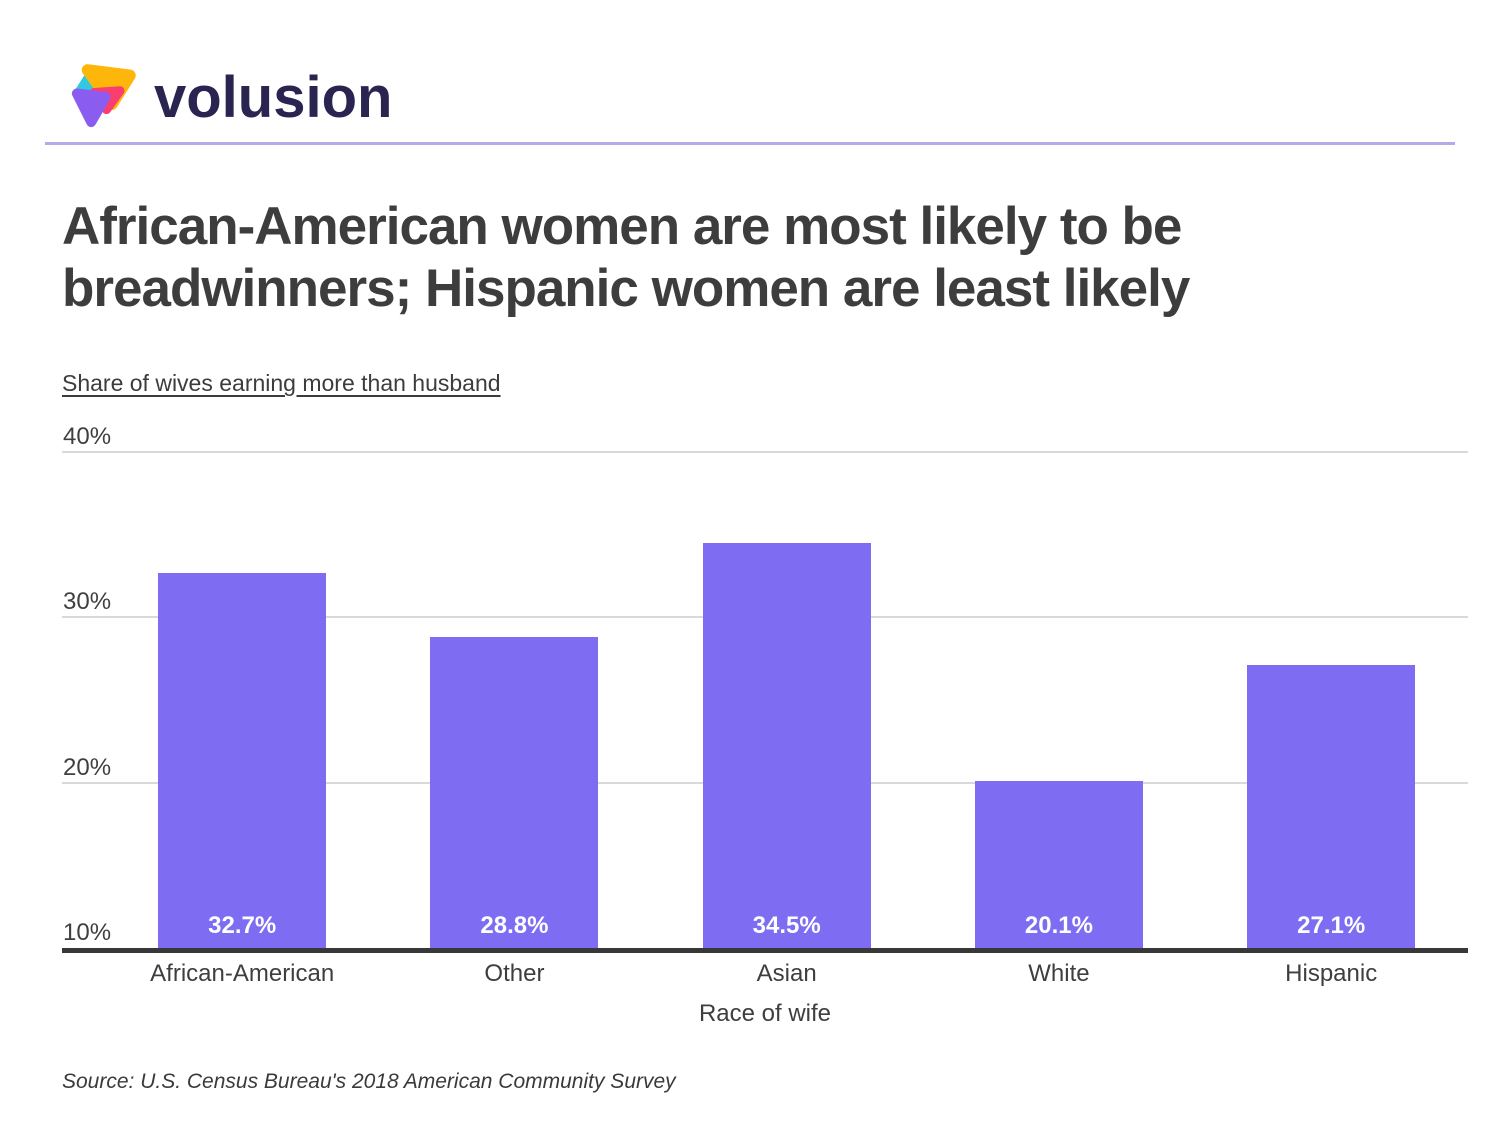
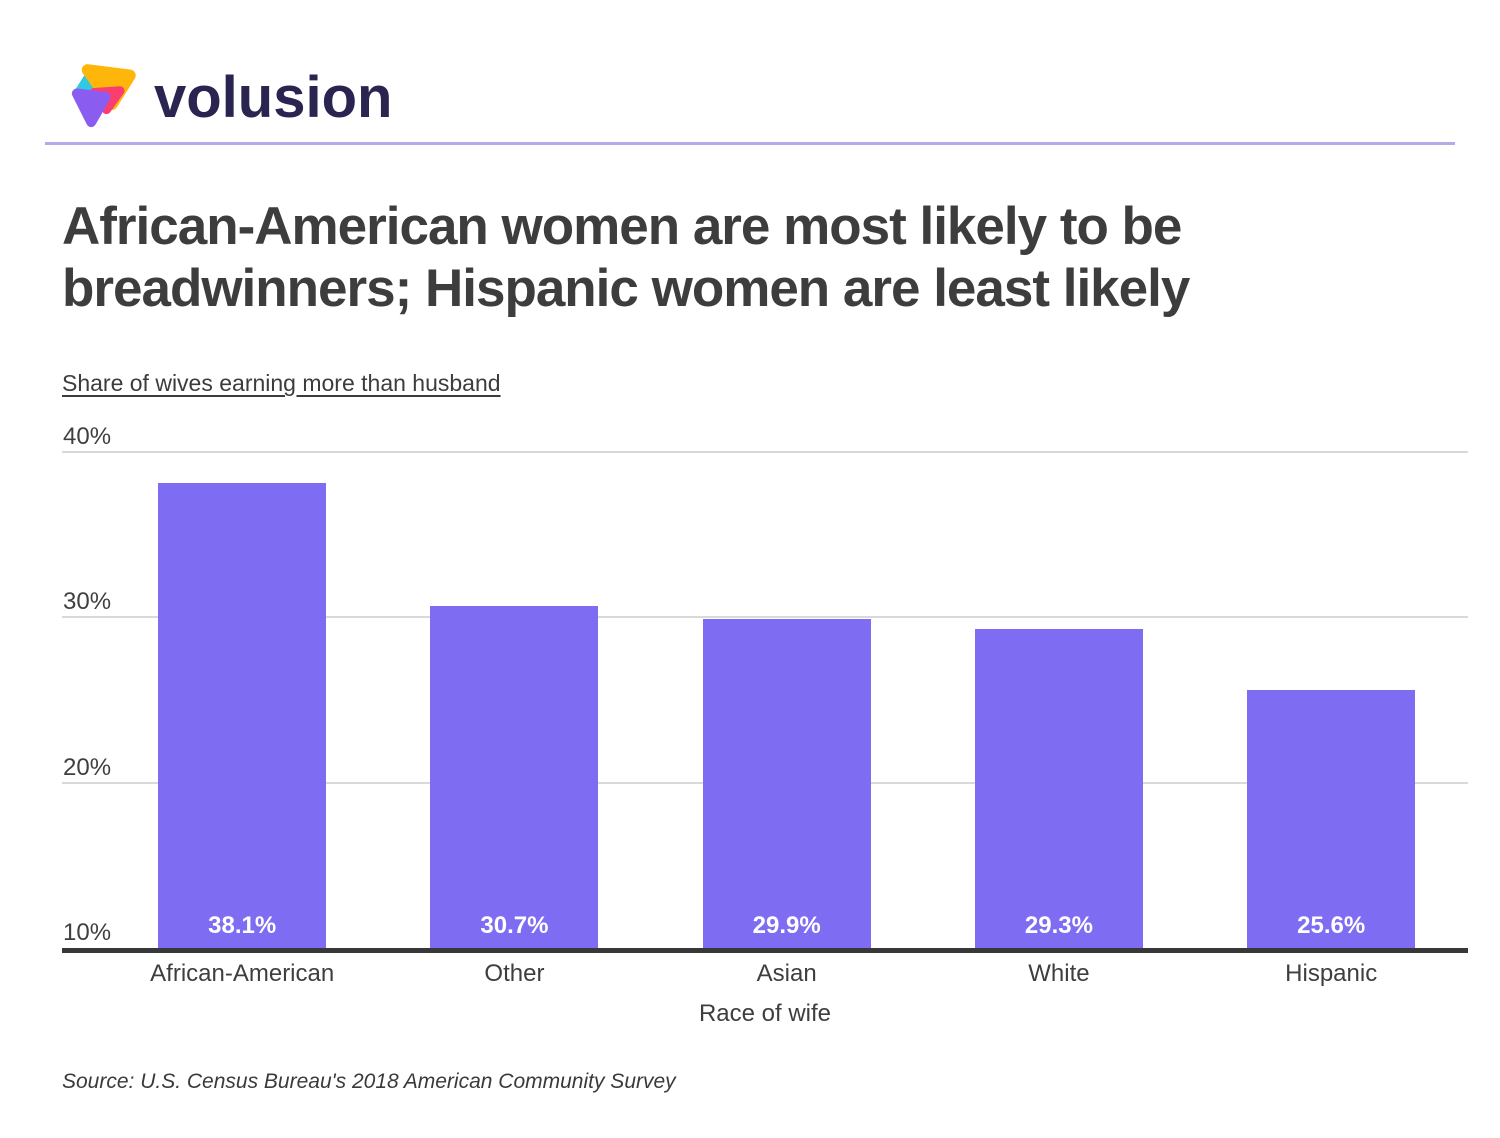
African-American: 32.7% -> 38.1%
Other: 28.8% -> 30.7%
Asian: 34.5% -> 29.9%
White: 20.1% -> 29.3%
Hispanic: 27.1% -> 25.6%
